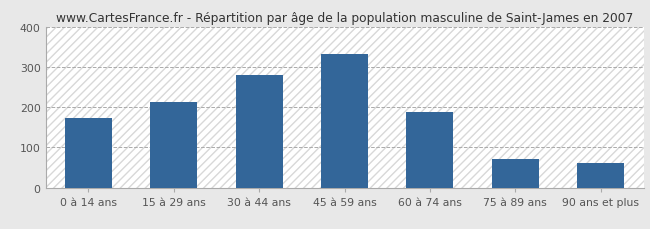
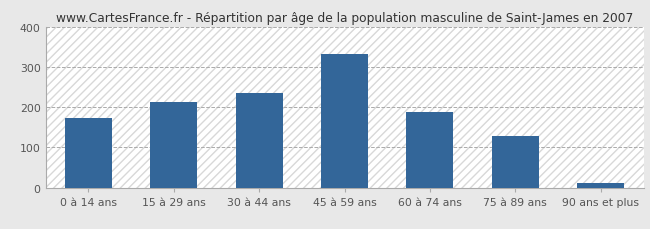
30 à 44 ans: 280 -> 235
75 à 89 ans: 70 -> 129
90 ans et plus: 60 -> 12
